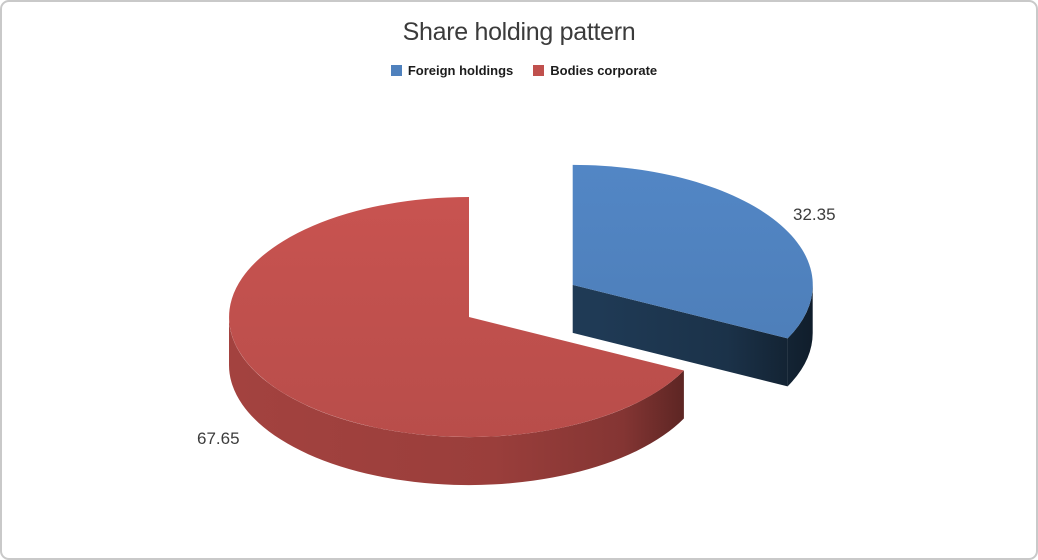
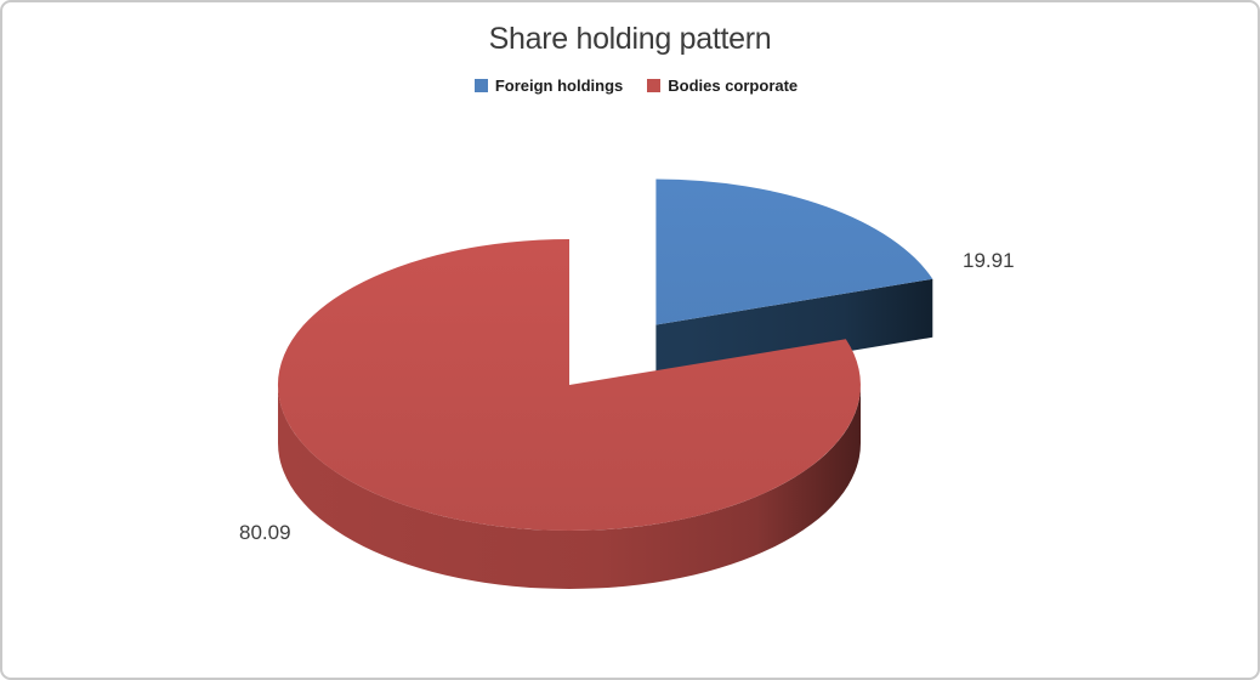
Foreign holdings: 32.35 -> 19.91
Bodies corporate: 67.65 -> 80.09
